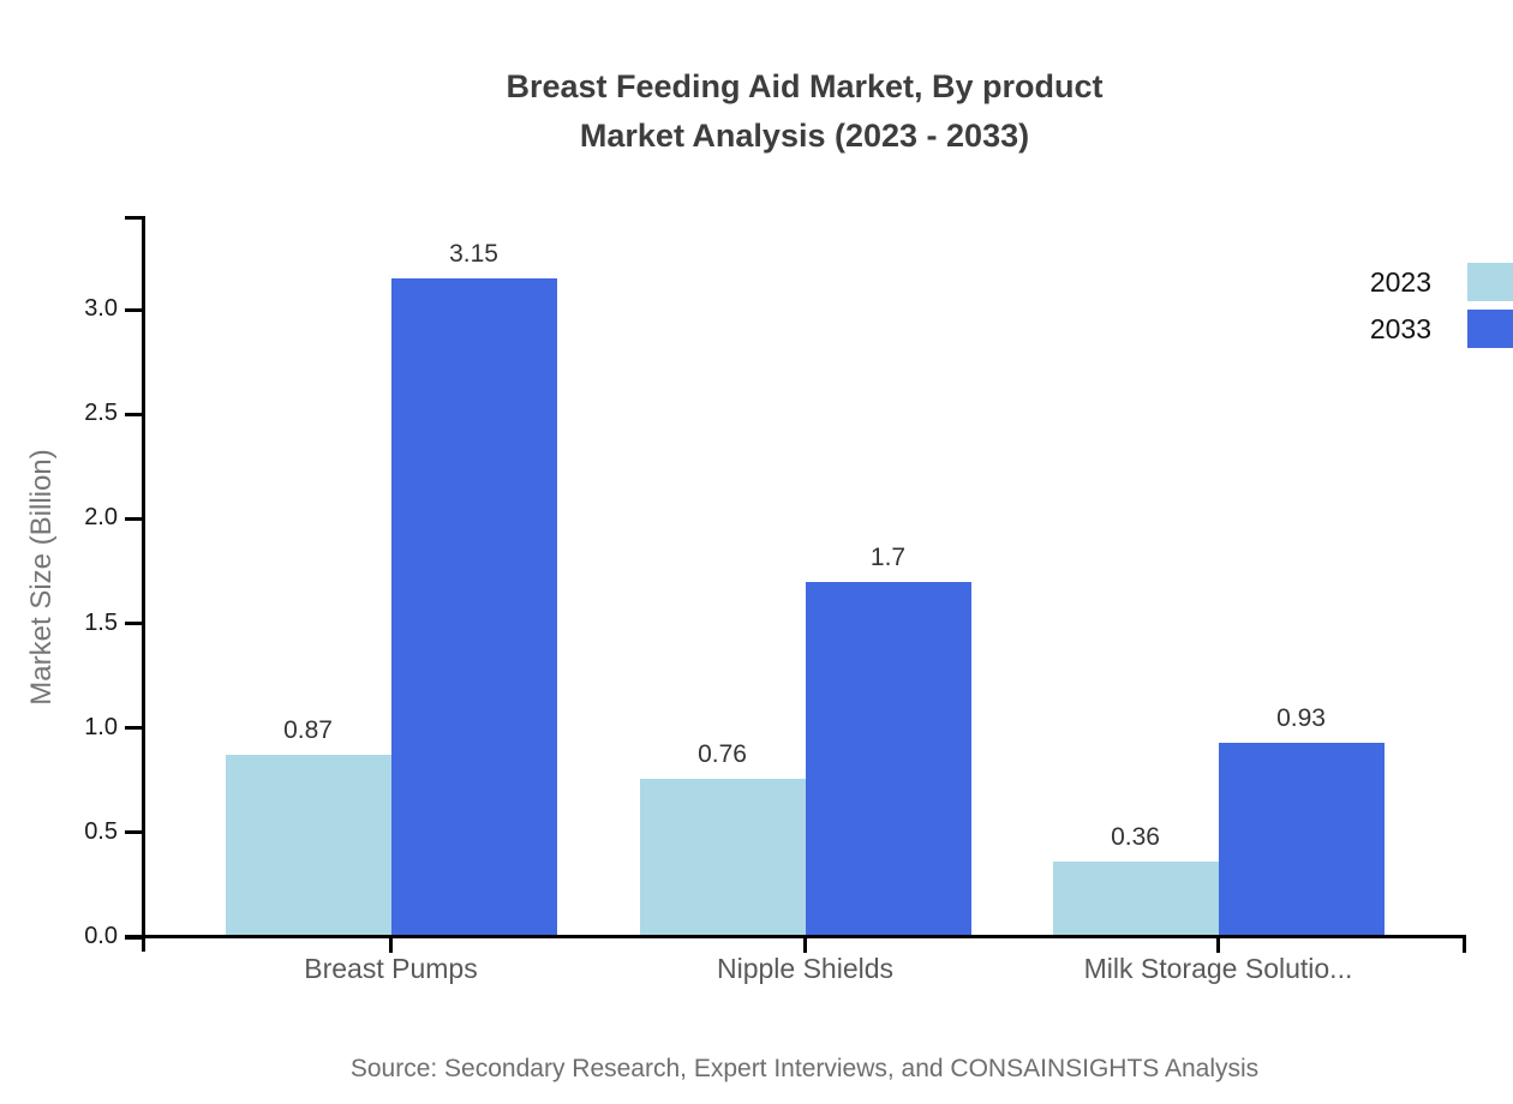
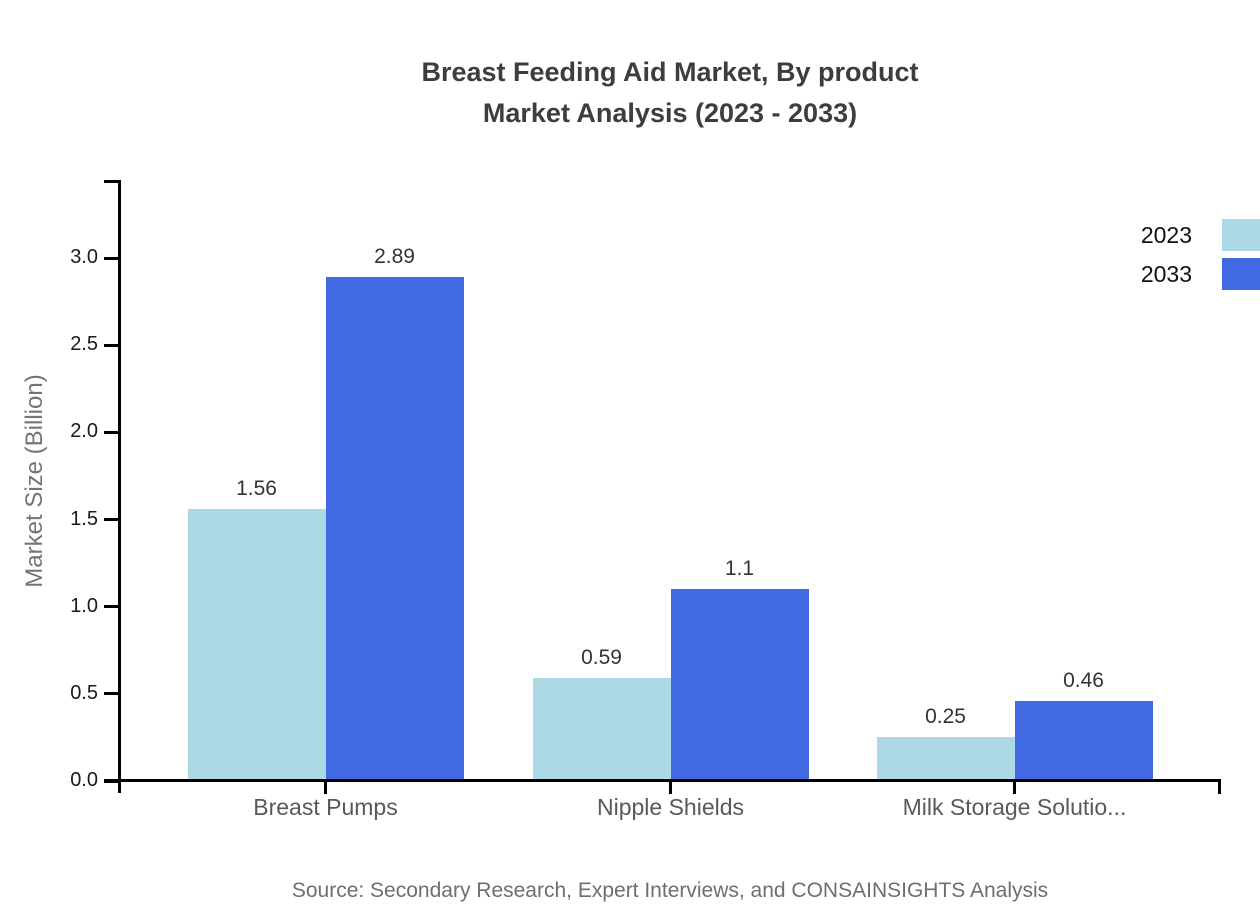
2023/Breast Pumps: 0.87 -> 1.56
2033/Breast Pumps: 3.15 -> 2.89
2023/Nipple Shields: 0.76 -> 0.59
2033/Nipple Shields: 1.7 -> 1.1
2023/Milk Storage Solutio...: 0.36 -> 0.25
2033/Milk Storage Solutio...: 0.93 -> 0.46
